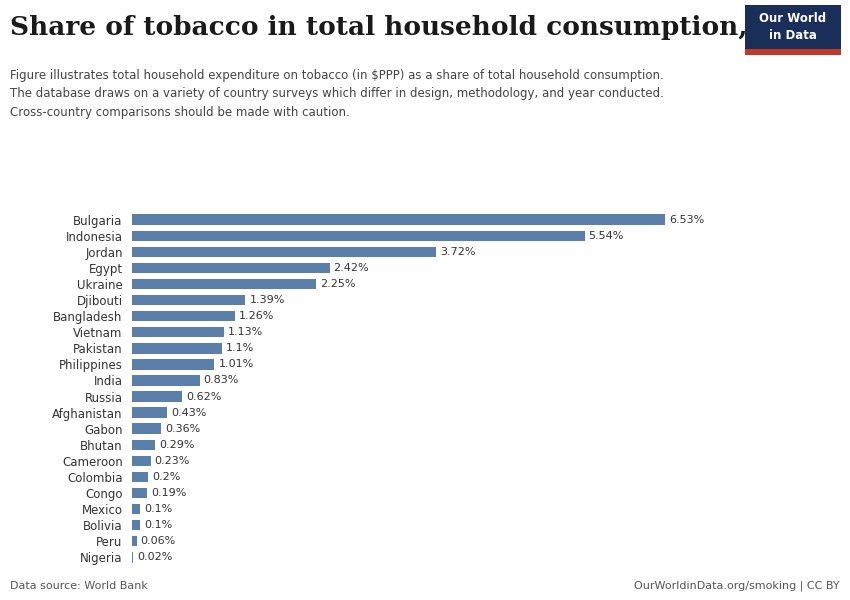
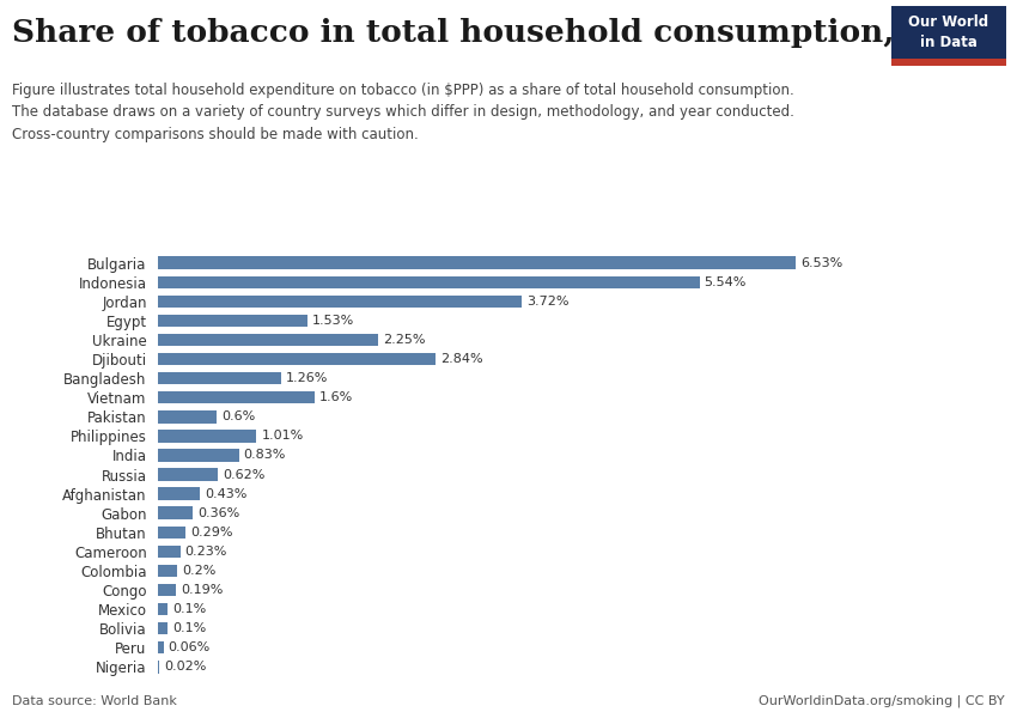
Egypt: 2.42% -> 1.53%
Djibouti: 1.39% -> 2.84%
Vietnam: 1.13% -> 1.6%
Pakistan: 1.1% -> 0.6%
